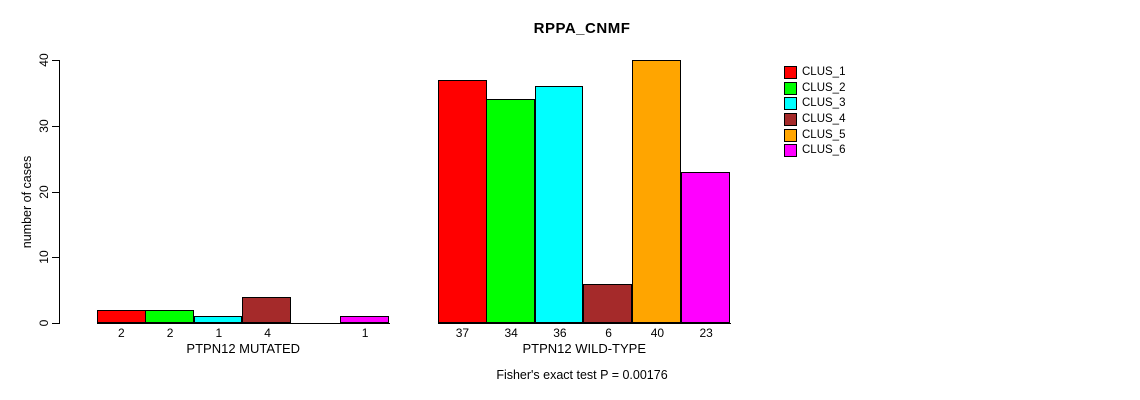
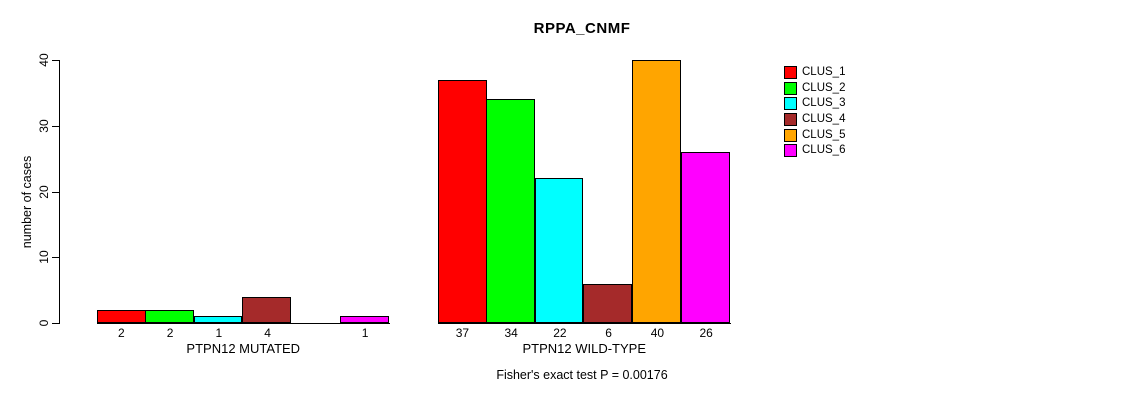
CLUS_3/PTPN12 WILD-TYPE: 36 -> 22
CLUS_6/PTPN12 WILD-TYPE: 23 -> 26
